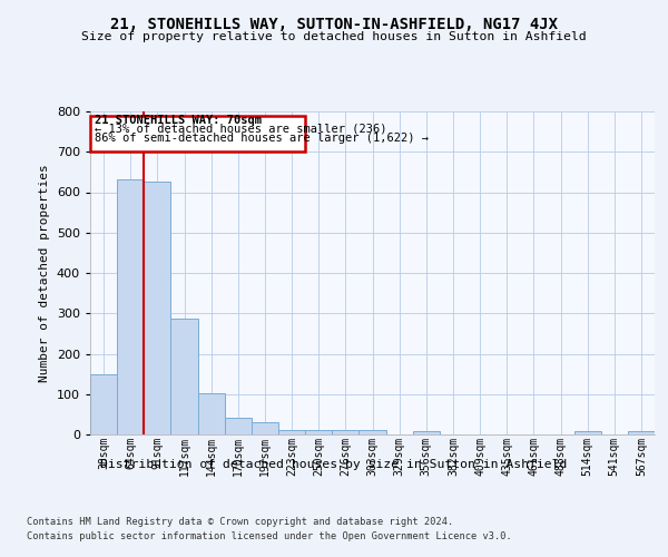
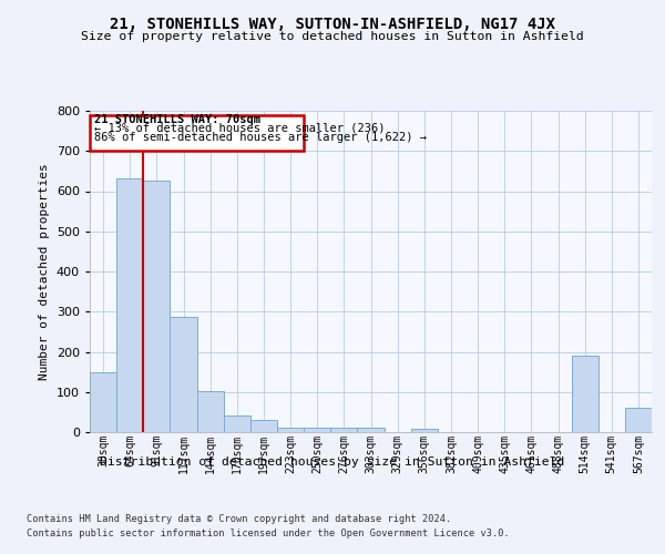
514sqm: 8 -> 190
567sqm: 8 -> 60
